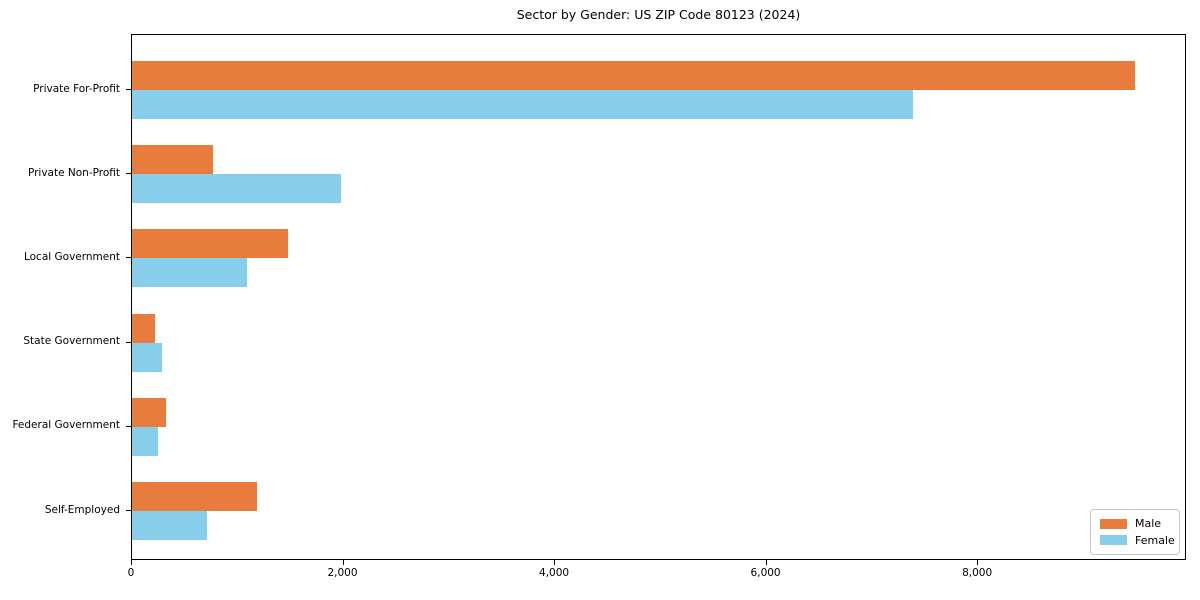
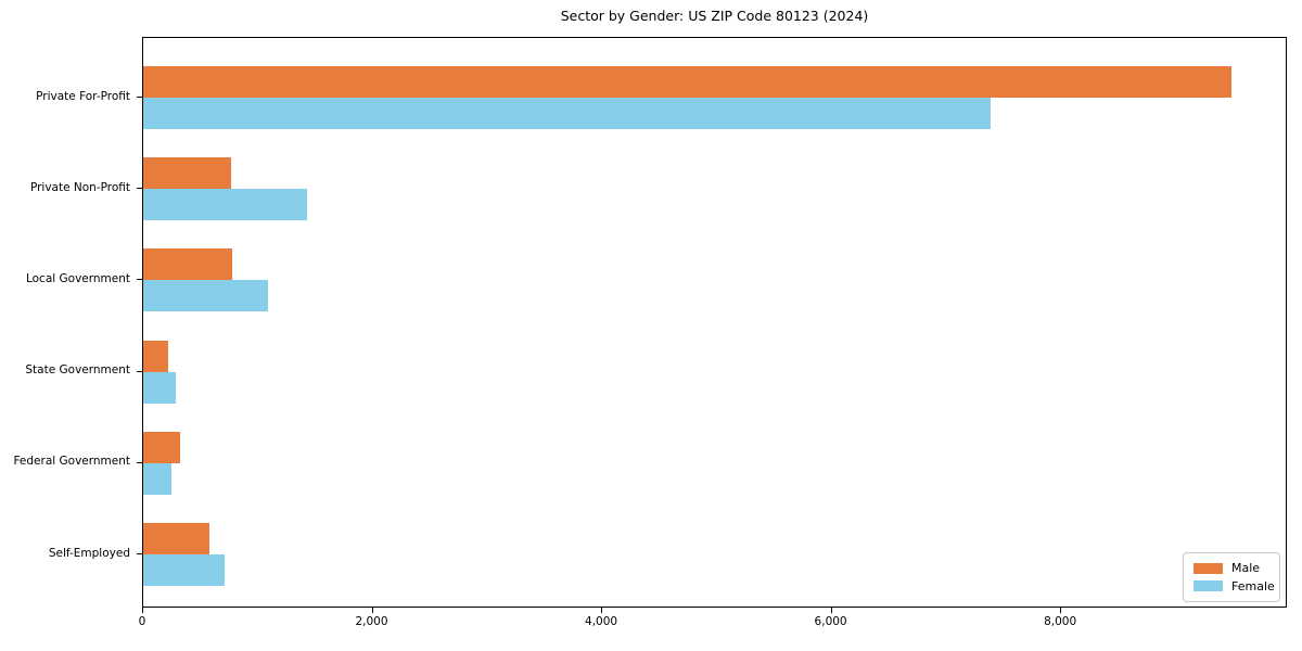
Female/Private Non-Profit: 1980 -> 1430
Male/Local Government: 1480 -> 780
Male/Self-Employed: 1180 -> 580
